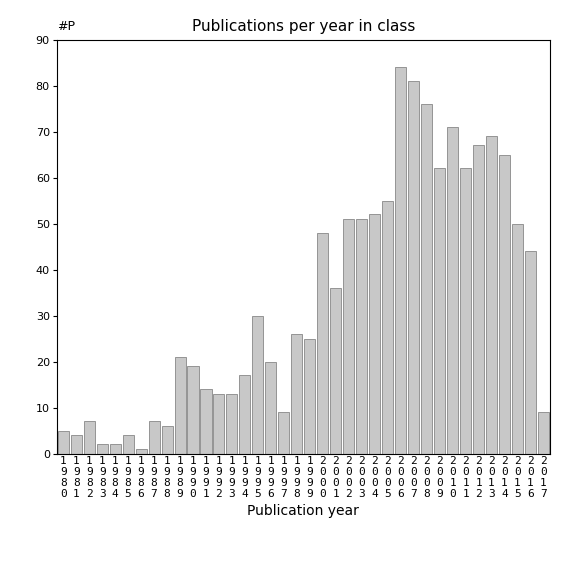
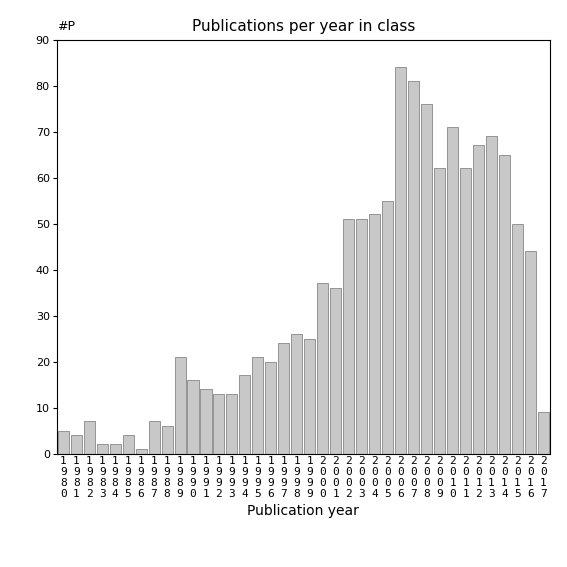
1 9 9 0: 19 -> 16
1 9 9 5: 30 -> 21
1 9 9 7: 9 -> 24
2 0 0 0: 48 -> 37
